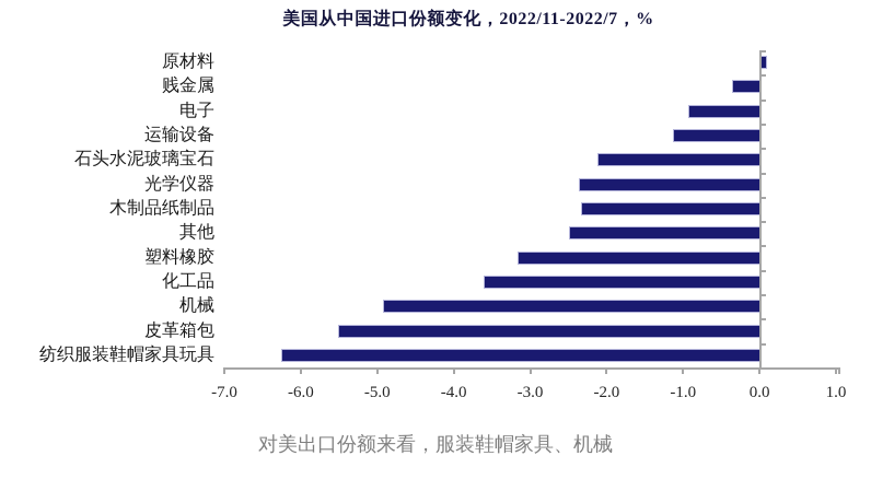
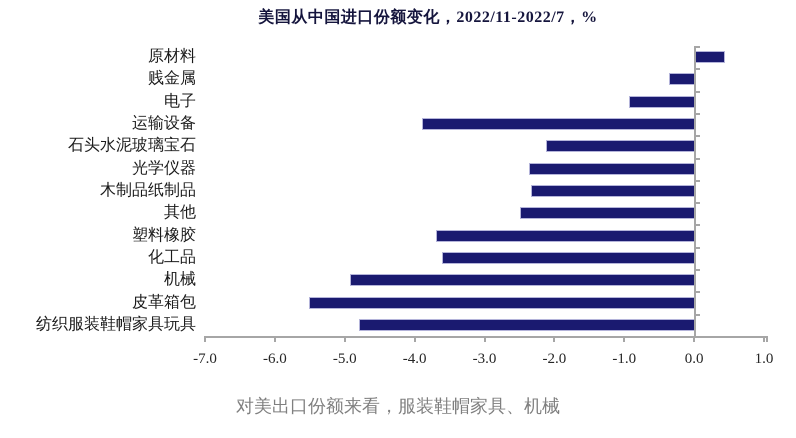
原材料: 0.1 -> 0.4
运输设备: -1.1 -> -3.9
塑料橡胶: -3.2 -> -3.7
纺织服装鞋帽家具玩具: -6.3 -> -4.8
